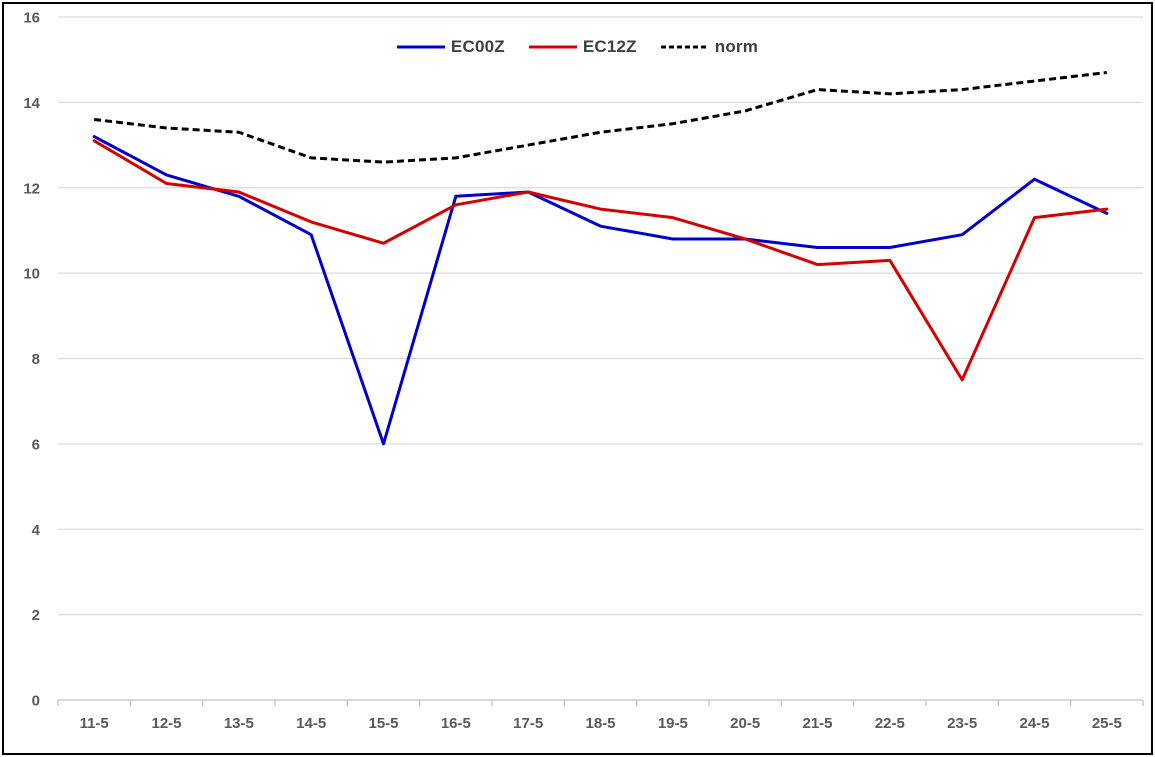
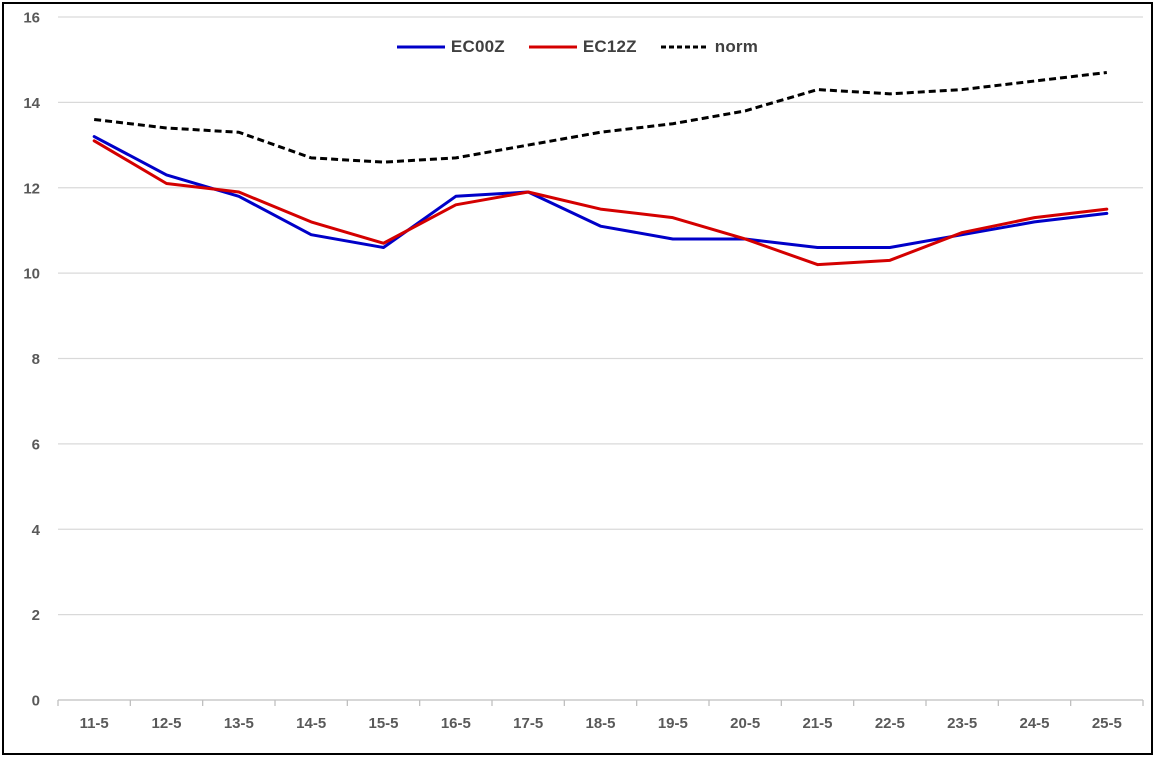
EC00Z/15-5: 6.0 -> 10.6
EC12Z/23-5: 7.5 -> 10.9
EC00Z/24-5: 12.2 -> 11.2
